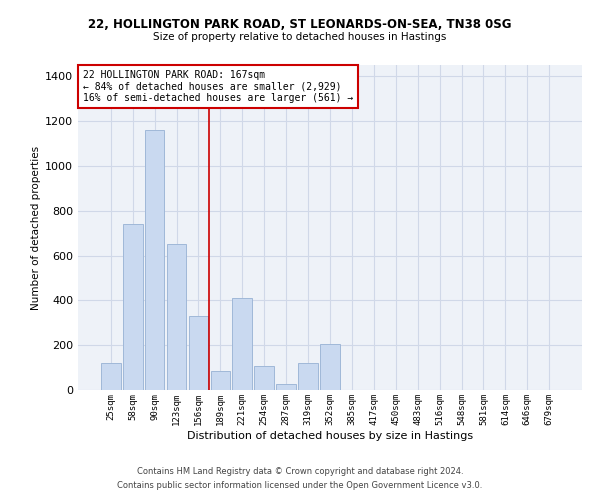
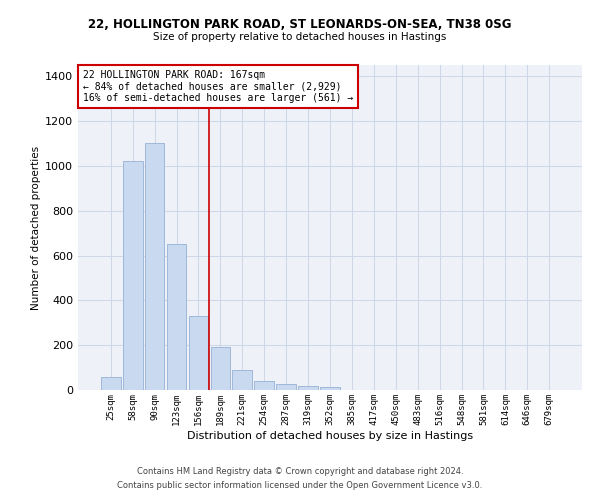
25sqm: 120 -> 60
58sqm: 740 -> 1020
90sqm: 1160 -> 1100
189sqm: 85 -> 190
221sqm: 410 -> 90
254sqm: 105 -> 40
319sqm: 120 -> 20
352sqm: 205 -> 15
